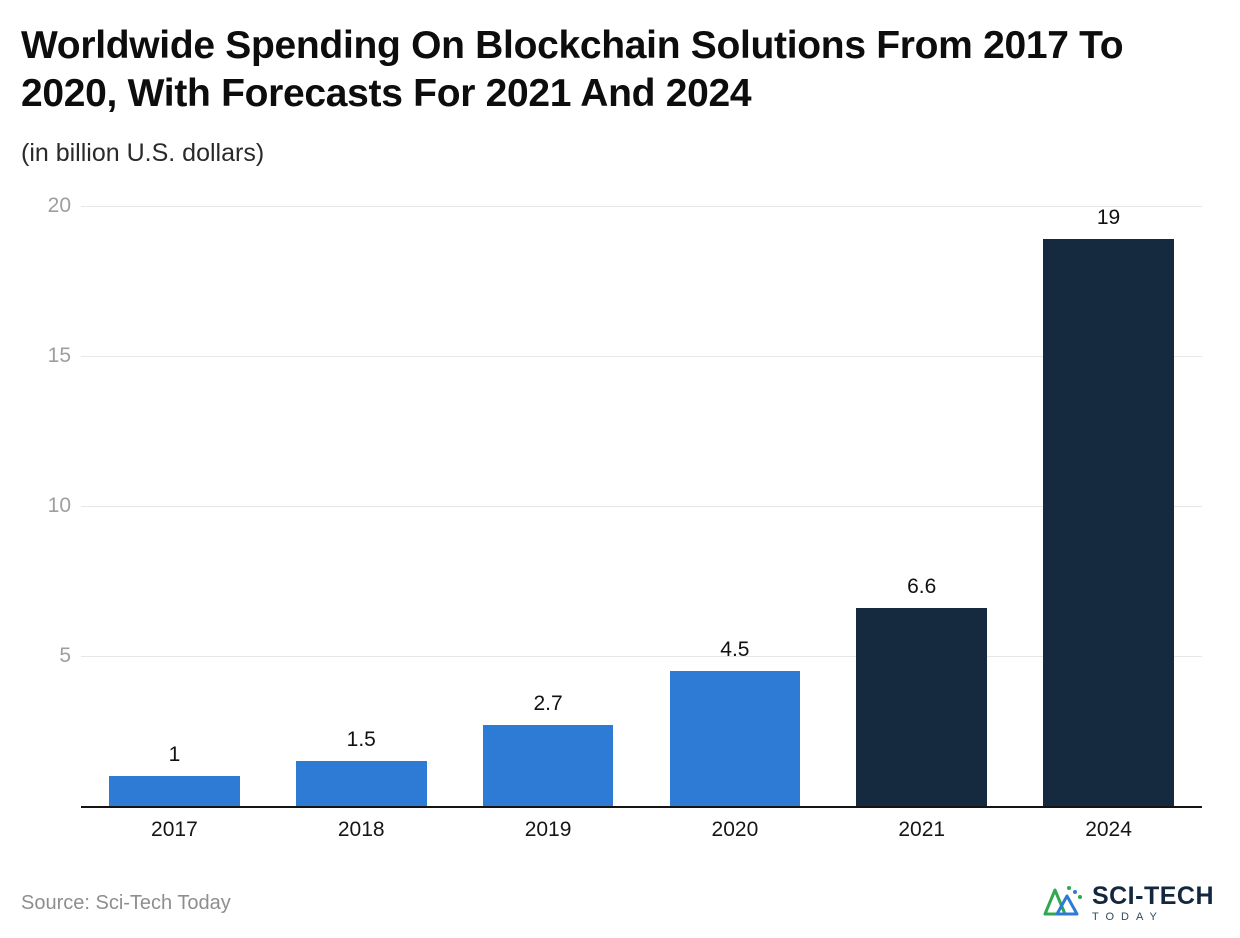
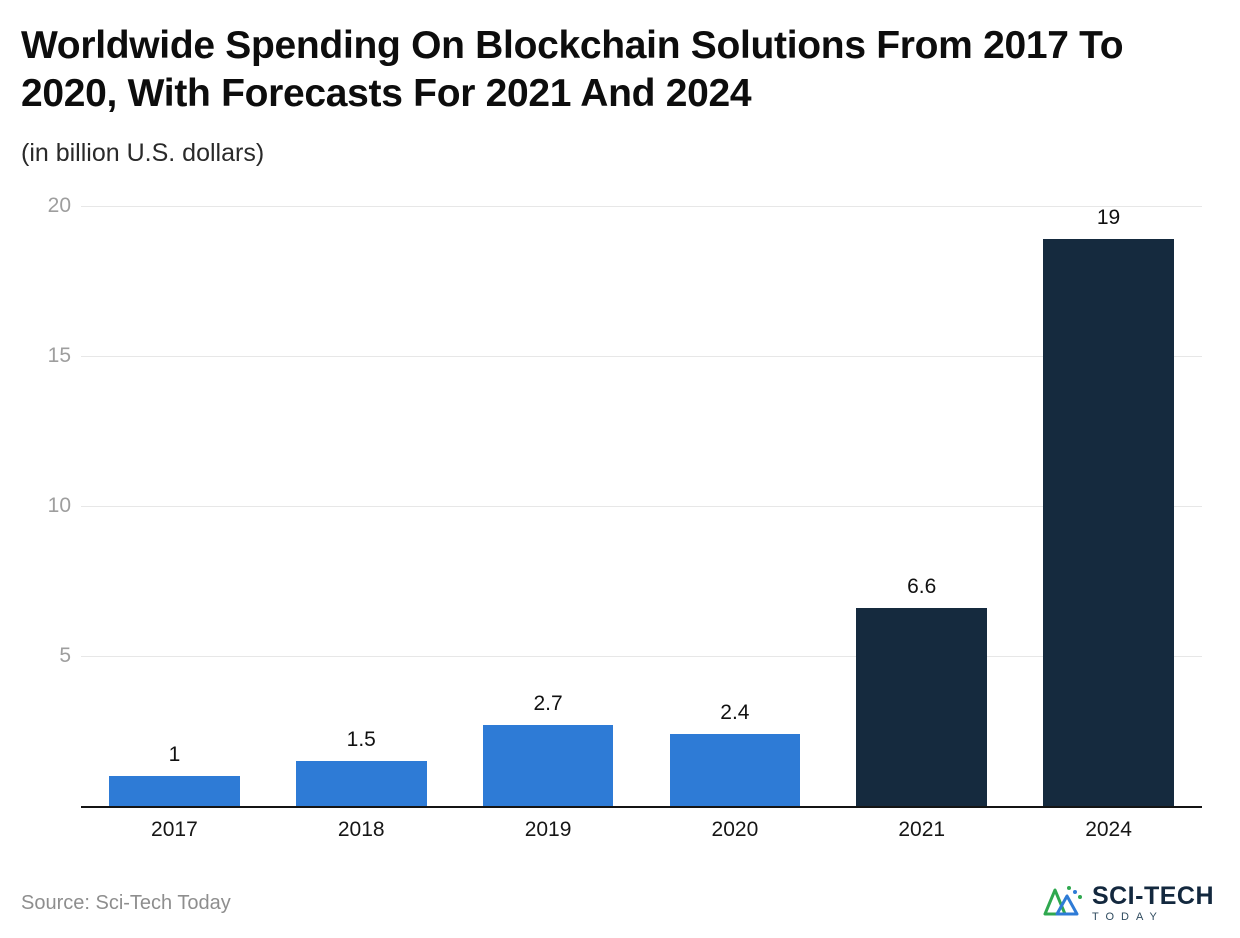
2020: 4.5 -> 2.4
